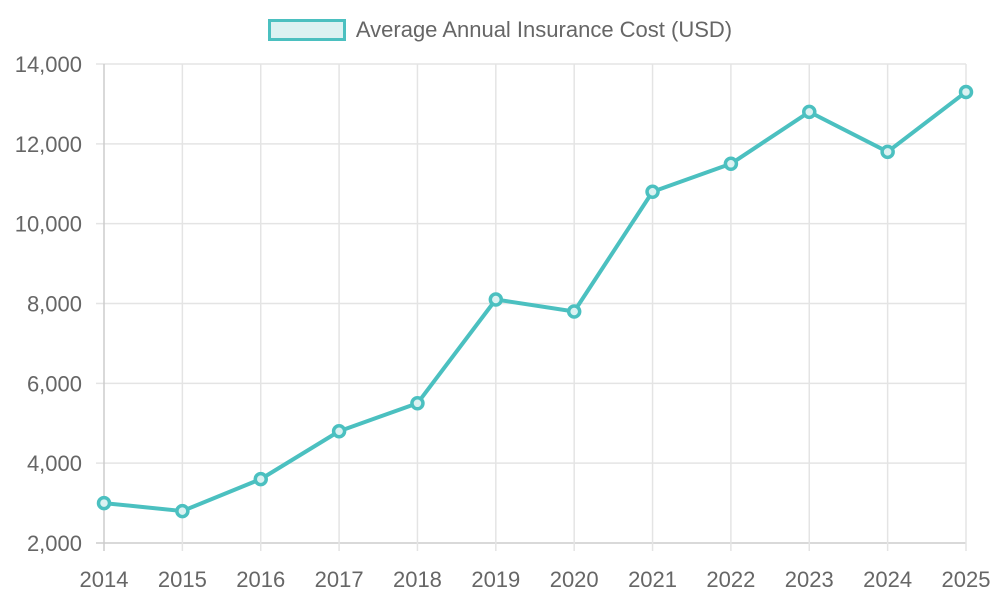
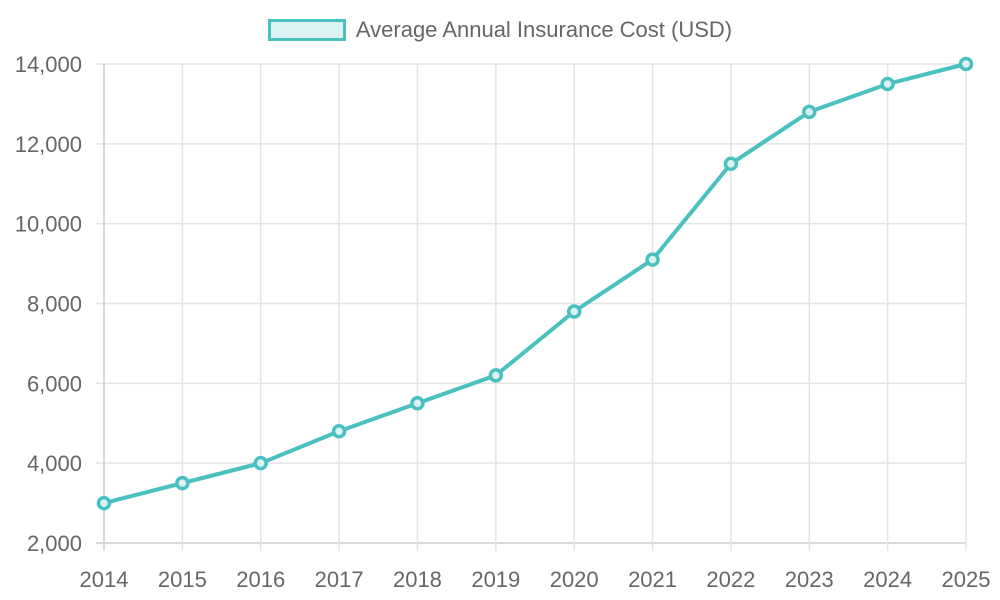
2015: 2800 -> 3500
2016: 3600 -> 4000
2019: 8100 -> 6200
2021: 10800 -> 9100
2024: 11800 -> 13500
2025: 13300 -> 14000
